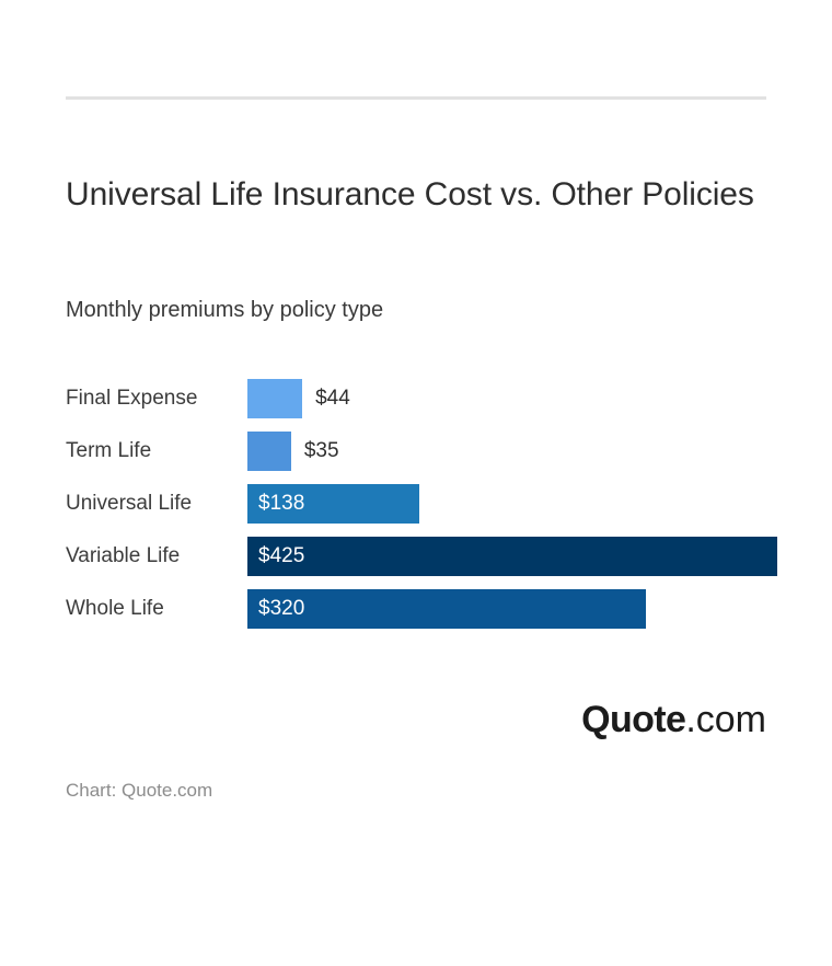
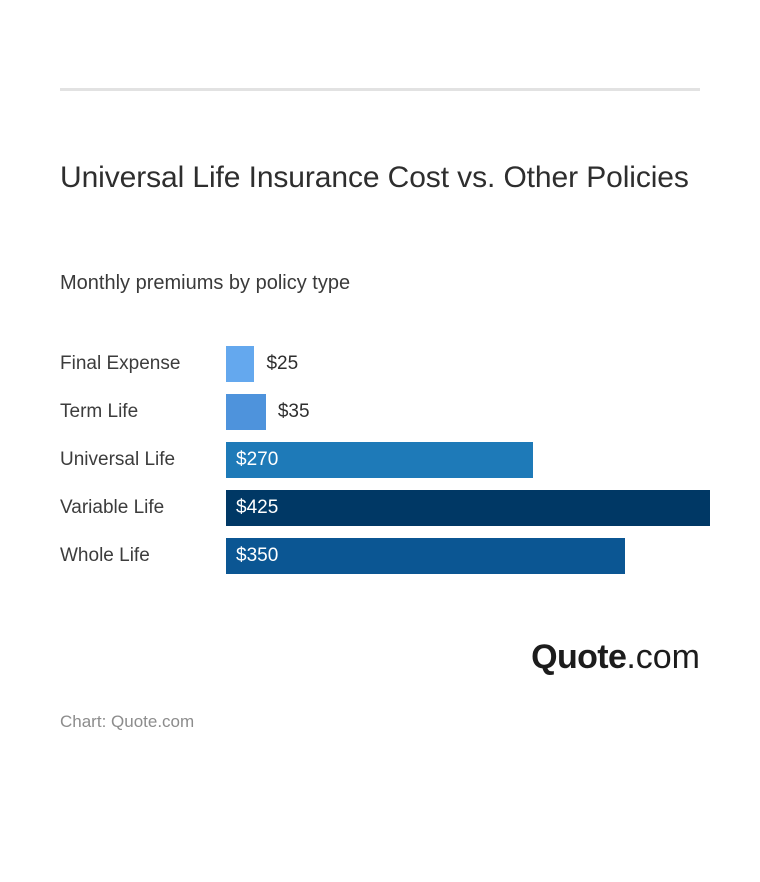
Final Expense: $44 -> $25
Universal Life: $138 -> $270
Whole Life: $320 -> $350
